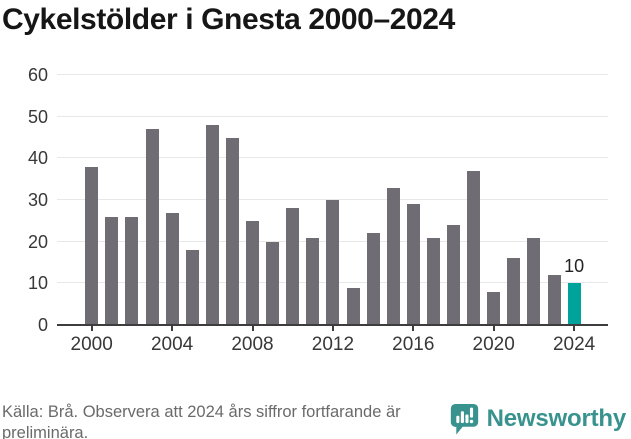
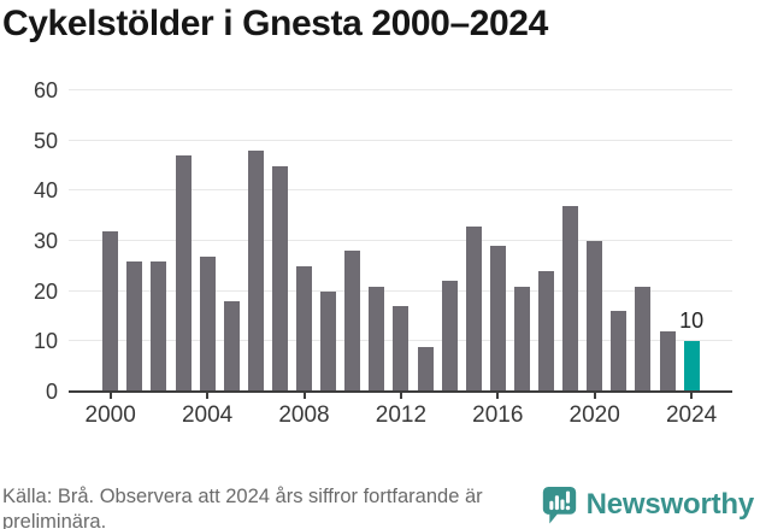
2000: 38 -> 32
2012: 30 -> 17
2020: 8 -> 30
